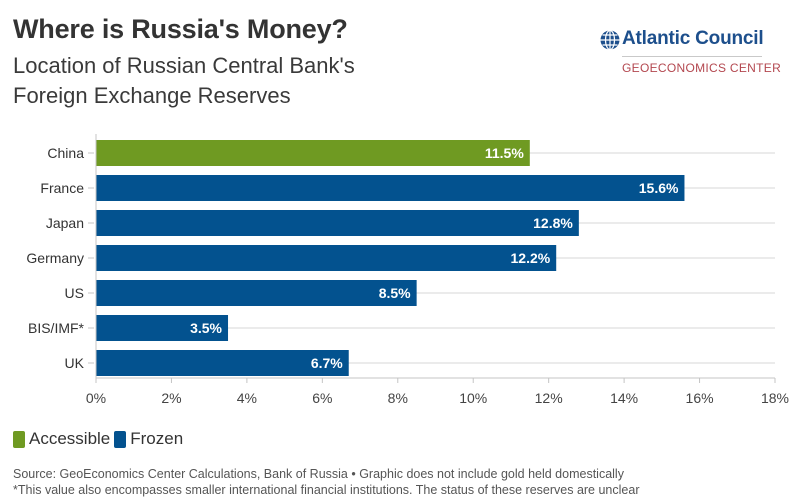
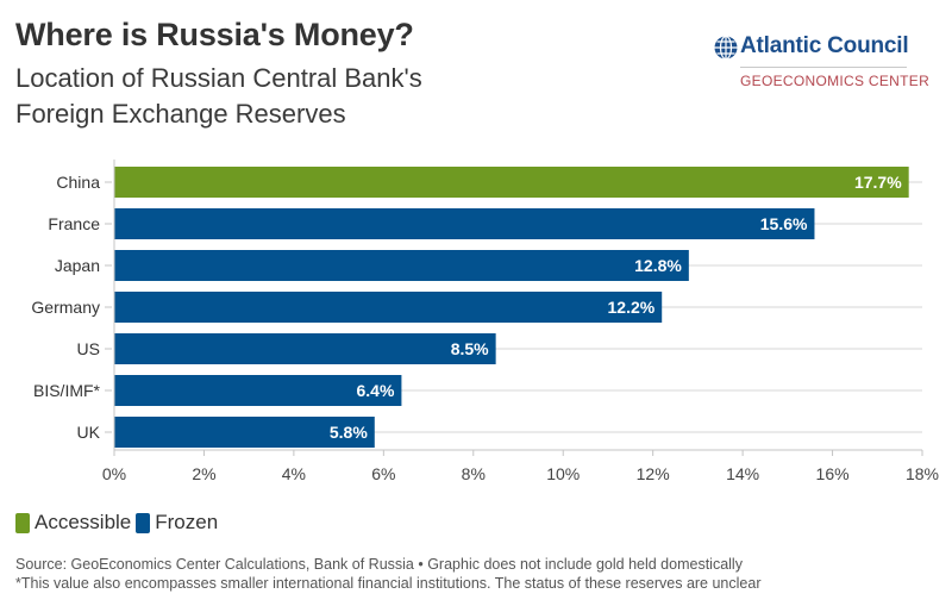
China: 11.5% -> 17.7%
BIS/IMF*: 3.5% -> 6.4%
UK: 6.7% -> 5.8%
